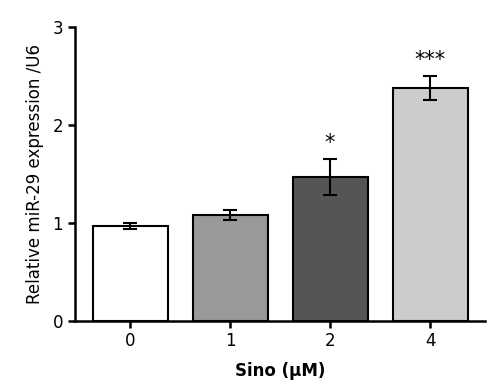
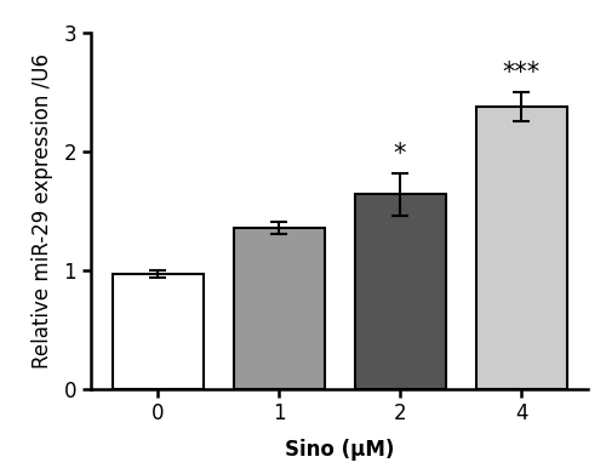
1: 1.08 -> 1.36
2: 1.47 -> 1.64
